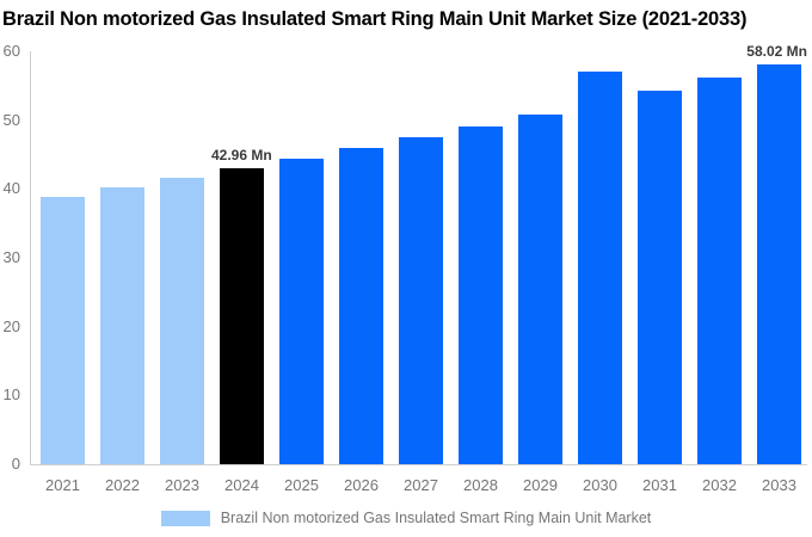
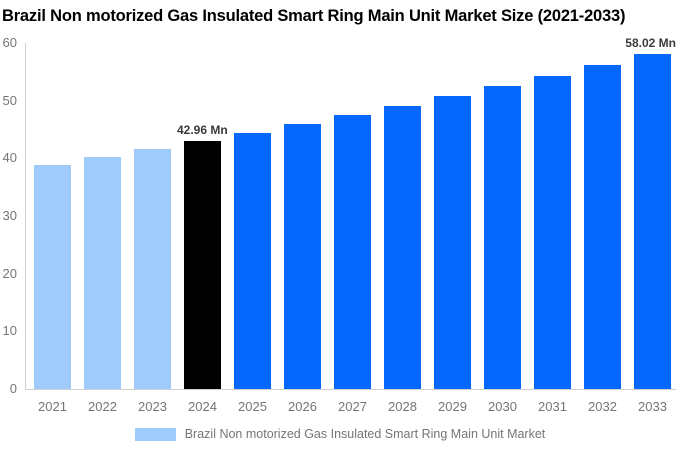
2030: 57 -> 53
